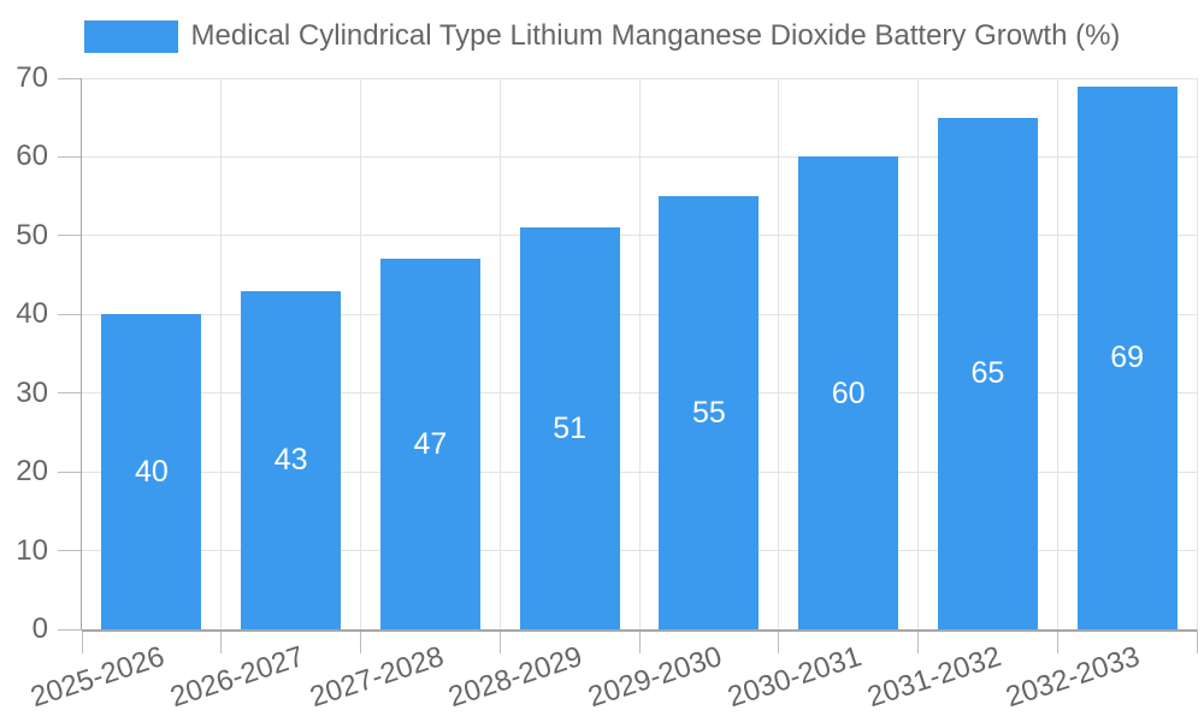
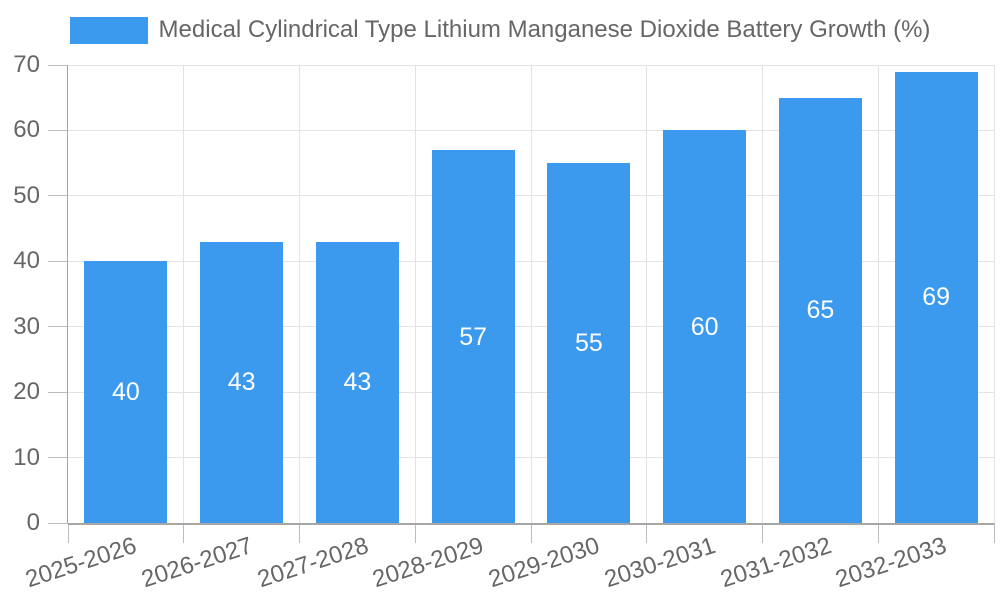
2027-2028: 47 -> 43
2028-2029: 51 -> 57
